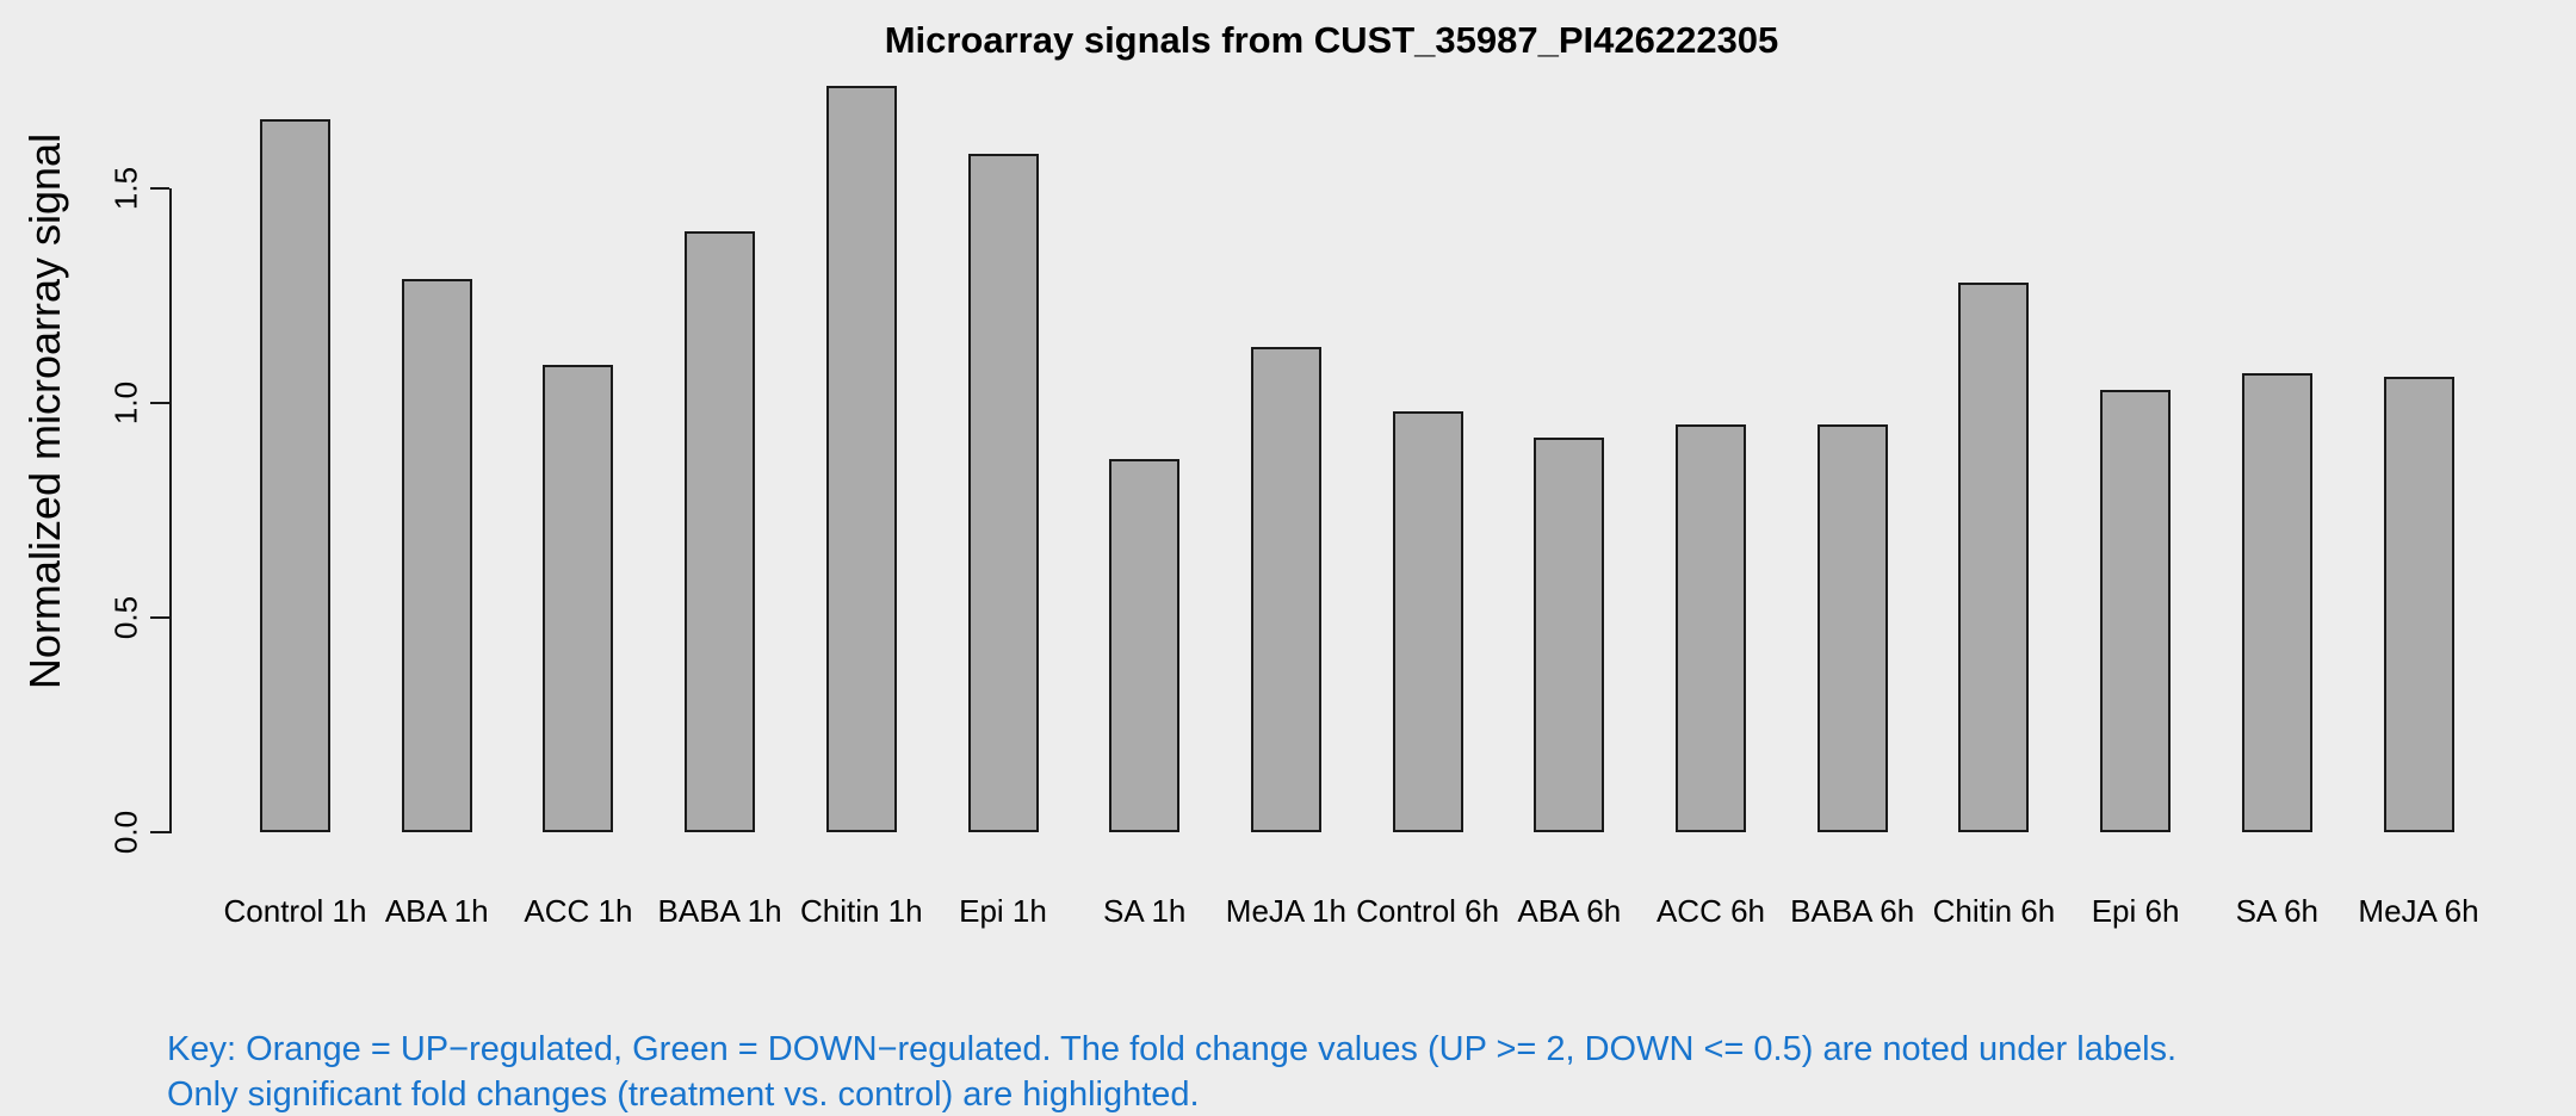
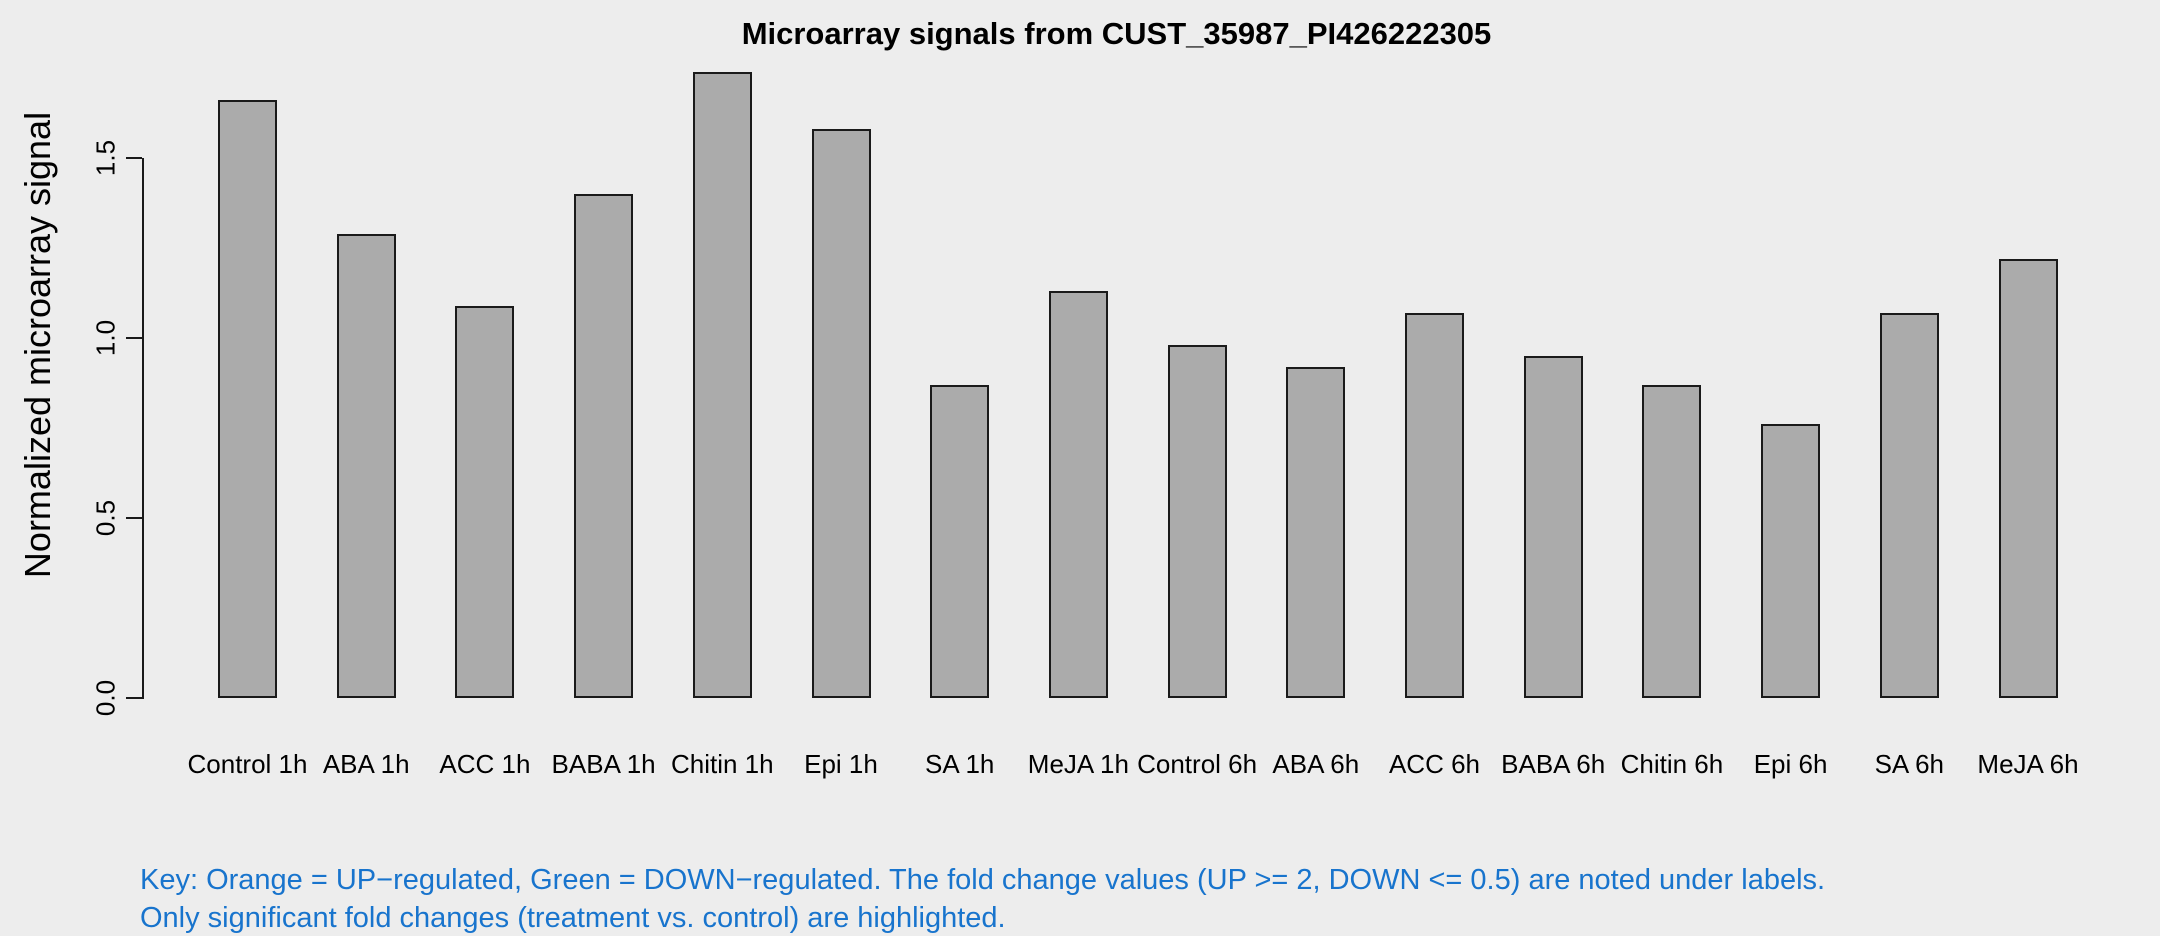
ACC 6h: 0.95 -> 1.07
Chitin 6h: 1.28 -> 0.87
Epi 6h: 1.03 -> 0.76
MeJA 6h: 1.06 -> 1.22
